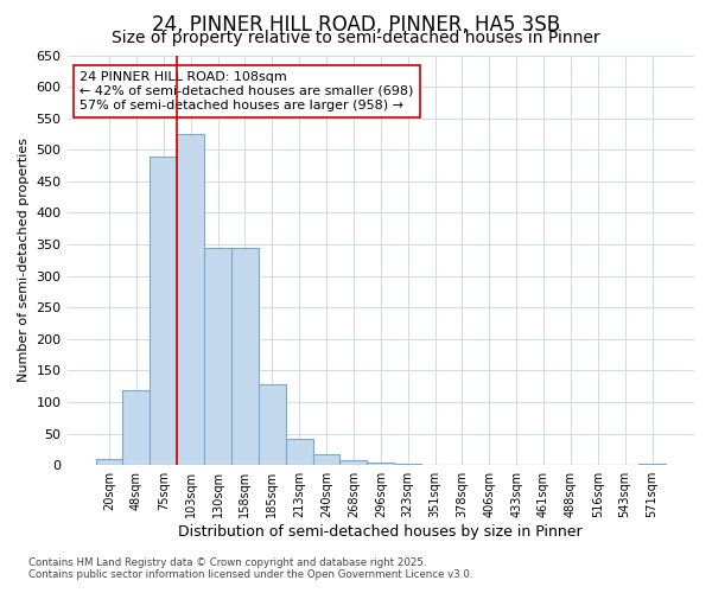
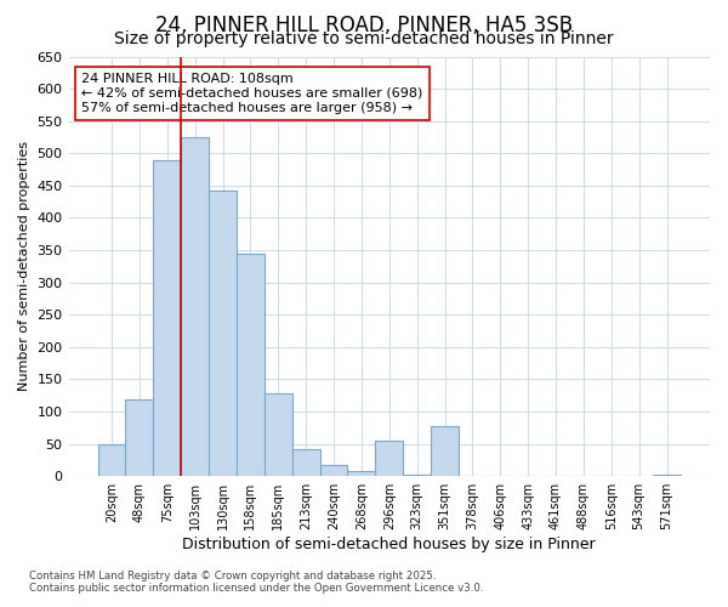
20sqm: 10 -> 50
130sqm: 345 -> 442
296sqm: 5 -> 54
351sqm: 1 -> 78
